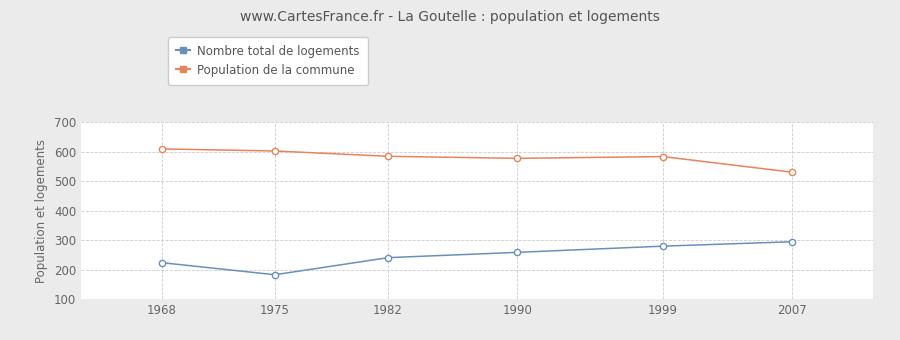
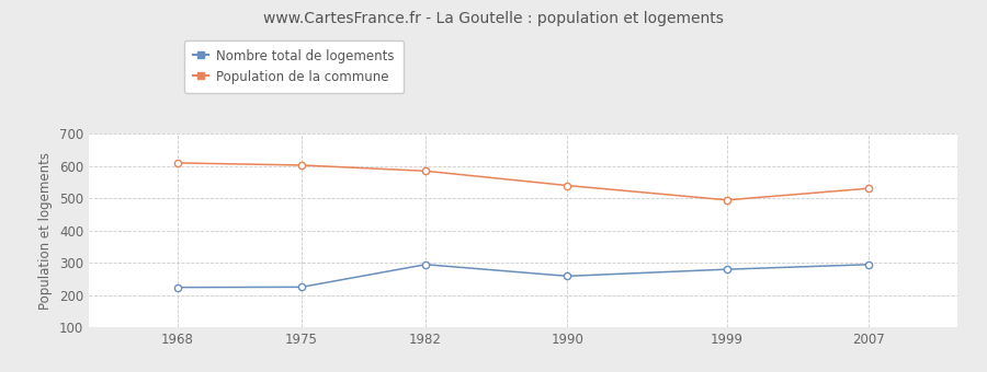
Nombre total de logements/1975: 183 -> 225
Nombre total de logements/1982: 241 -> 295
Population de la commune/1990: 578 -> 540
Population de la commune/1999: 584 -> 495
